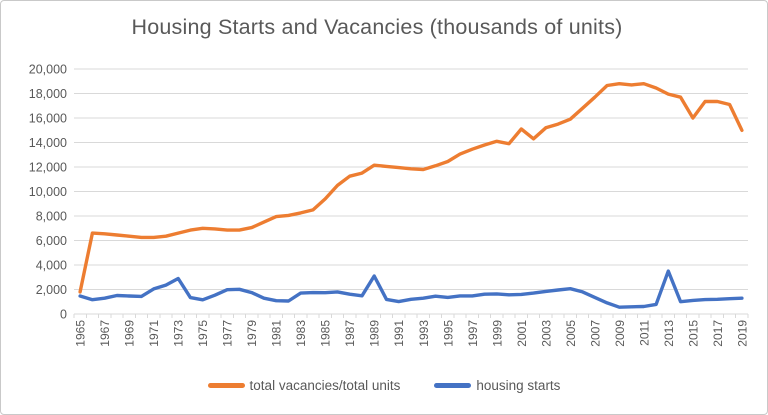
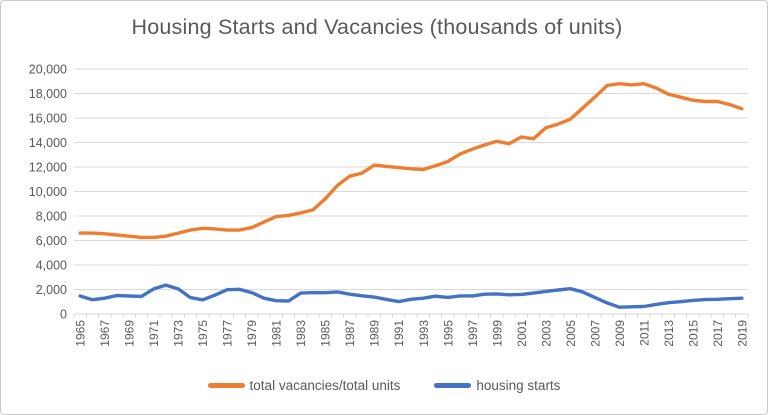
total vacancies/total units/1965: 1800 -> 6600
housing starts/1973: 2900 -> 2000
housing starts/1989: 3100 -> 1400
total vacancies/total units/2001: 15100 -> 14400
housing starts/2013: 3500 -> 900
total vacancies/total units/2015: 16000 -> 17400
total vacancies/total units/2019: 15000 -> 16800
